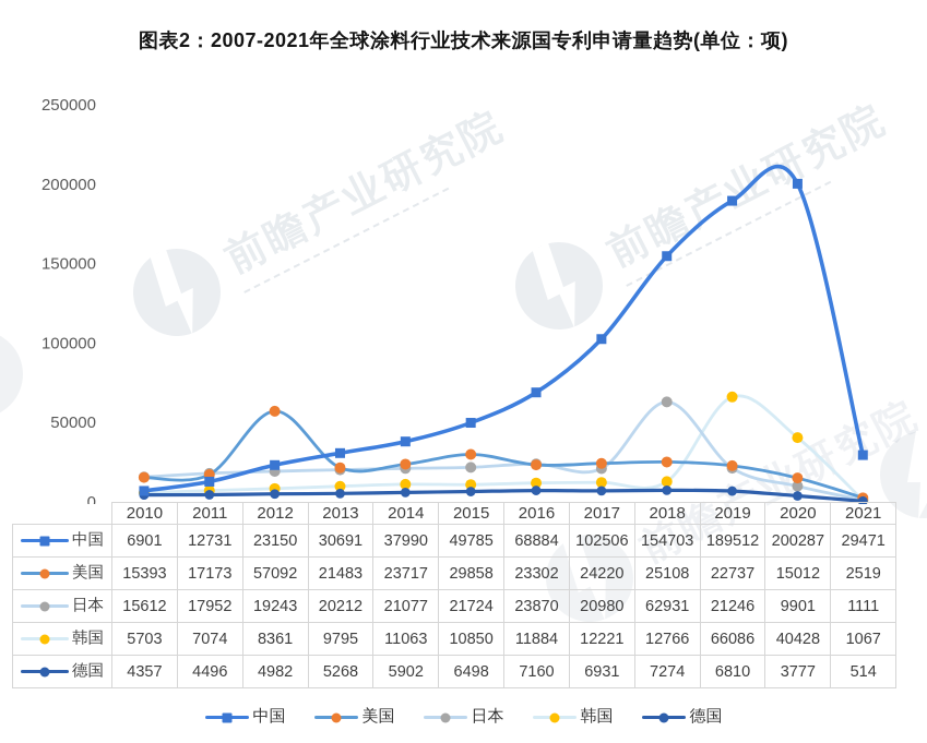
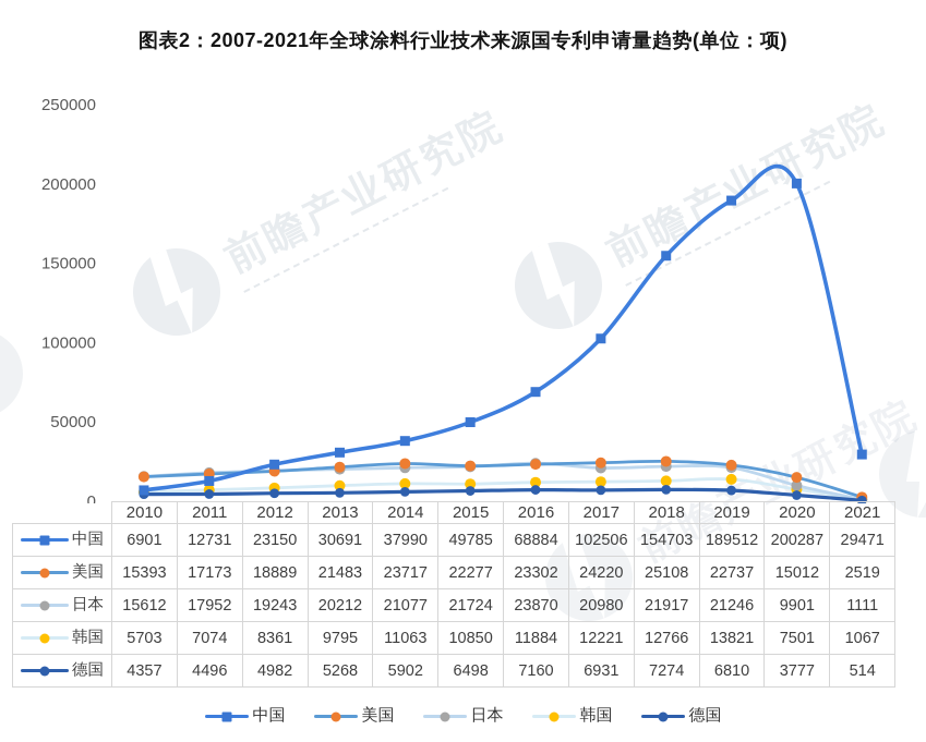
美国/2012: 57092 -> 18889
美国/2015: 29858 -> 22277
日本/2018: 62931 -> 21917
韩国/2019: 66086 -> 13821
韩国/2020: 40428 -> 7501
